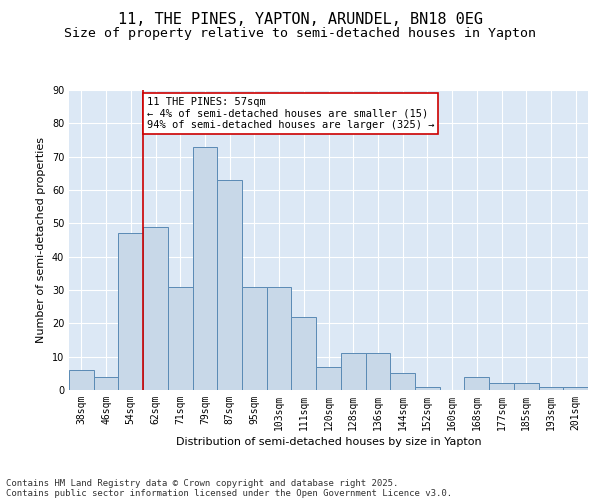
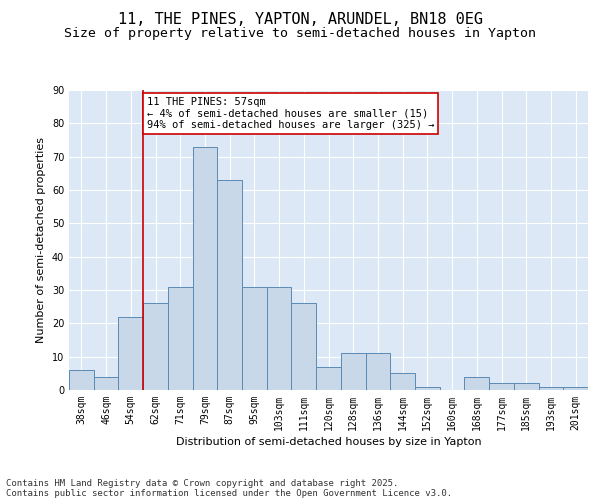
54sqm: 47 -> 22
62sqm: 49 -> 26
111sqm: 22 -> 26
